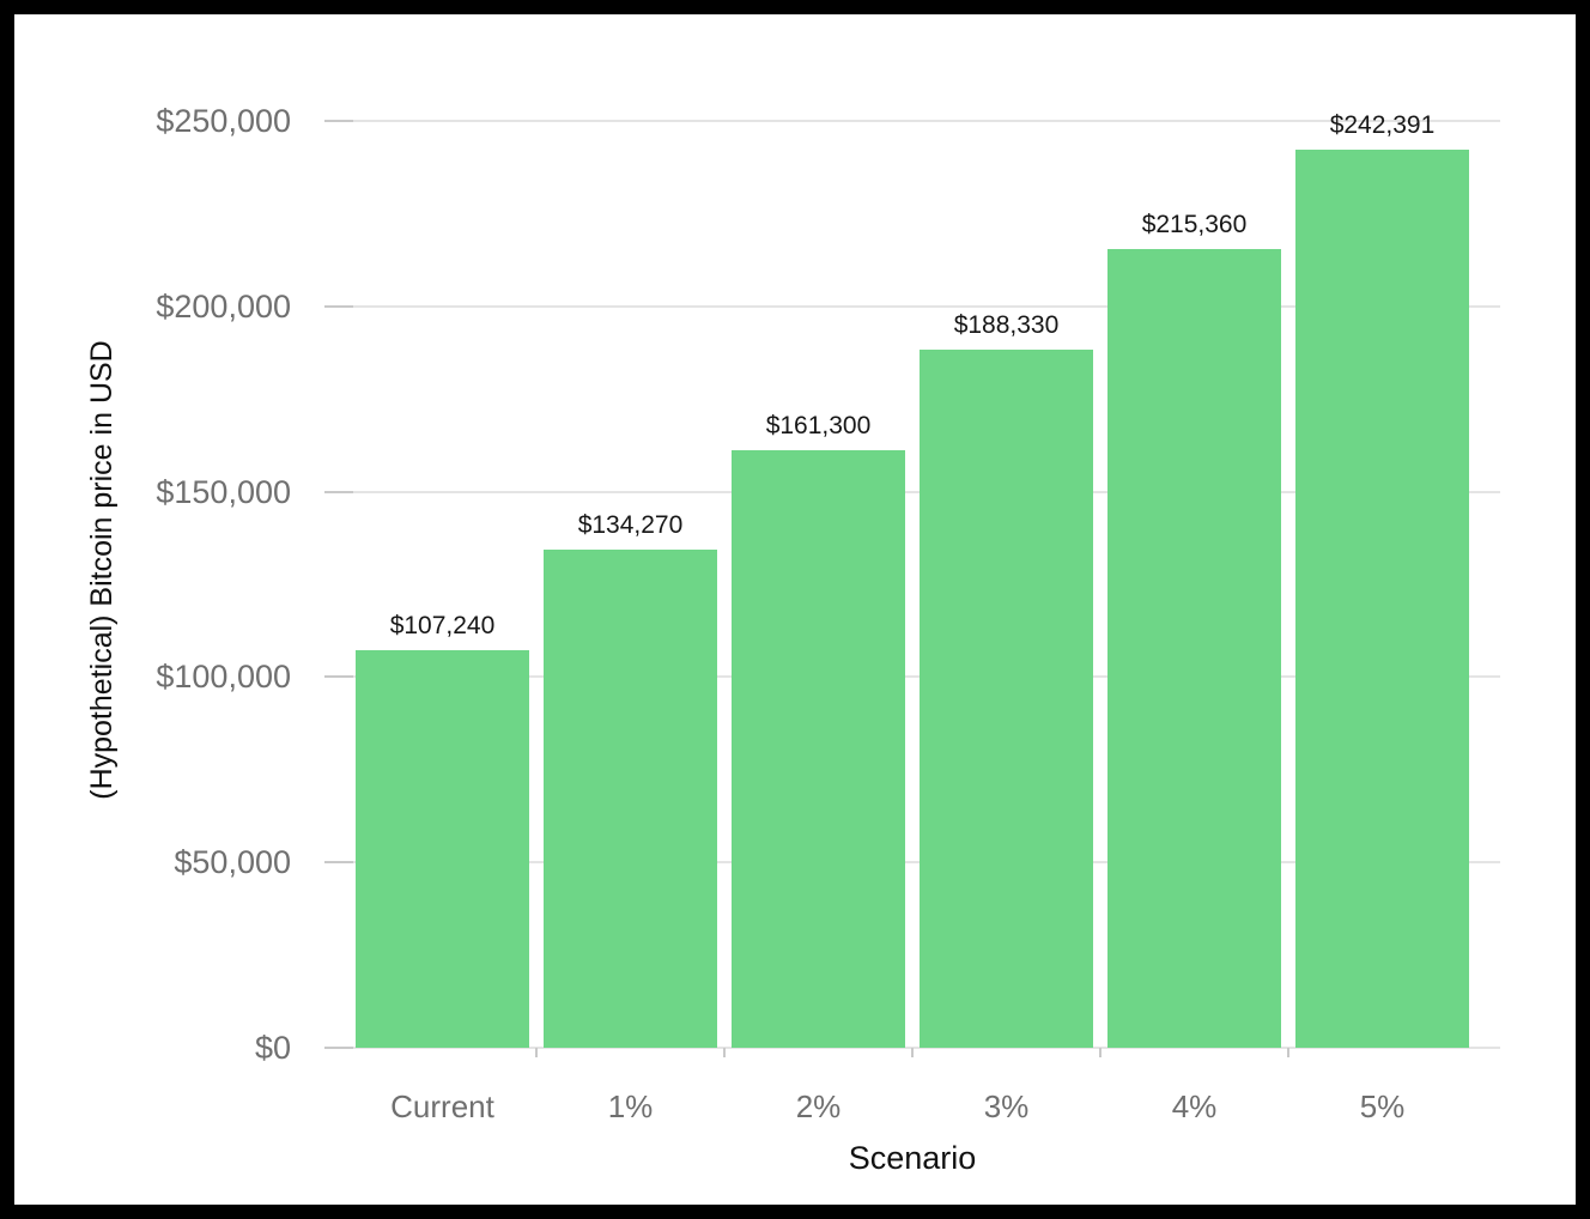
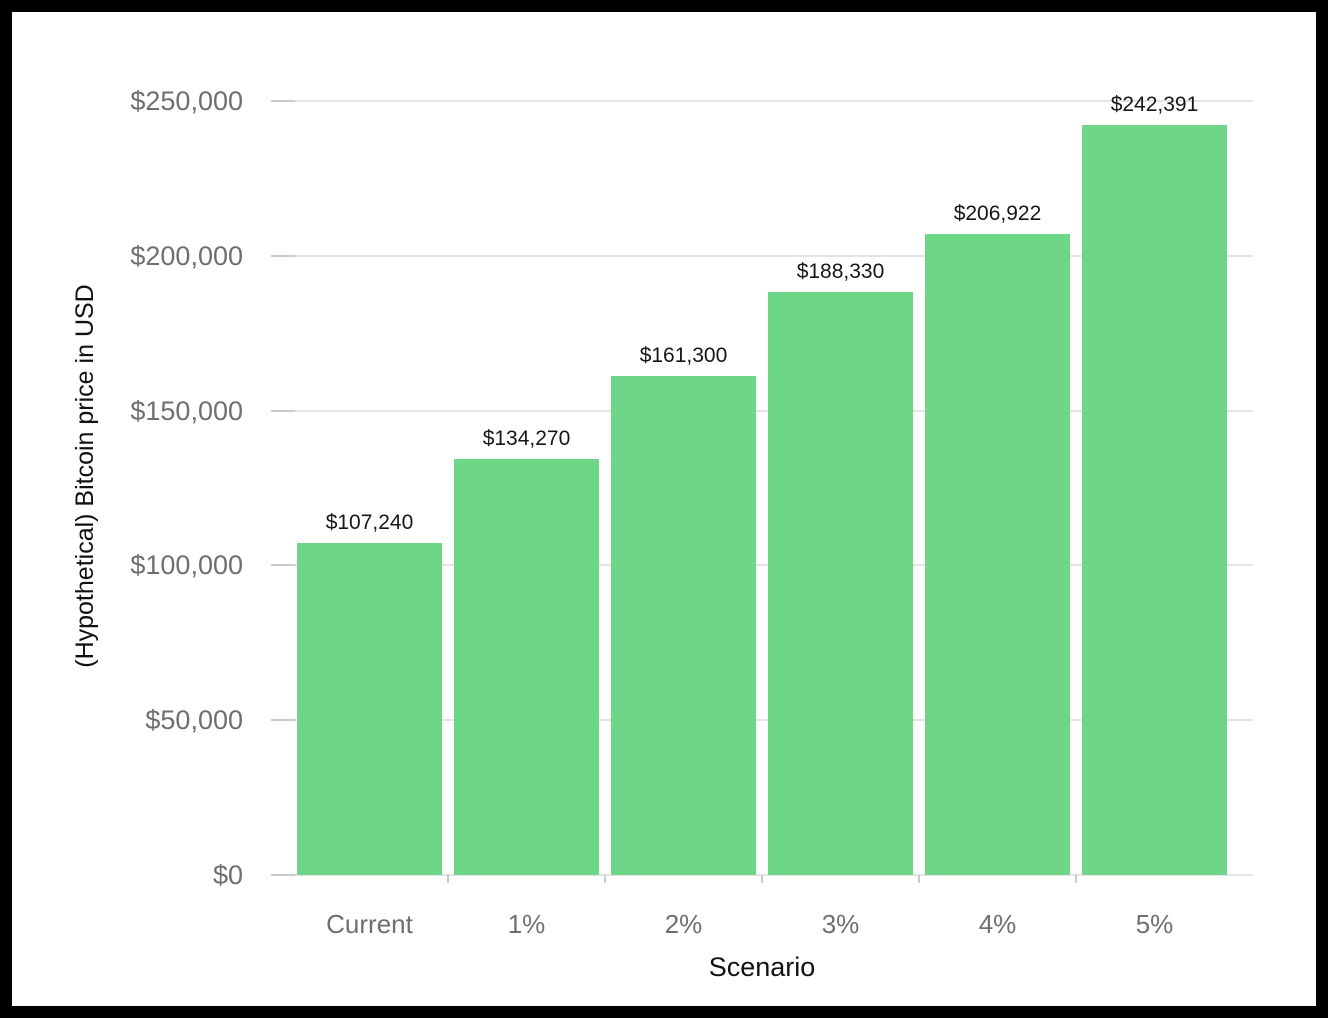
4%: $215,360 -> $206,922
